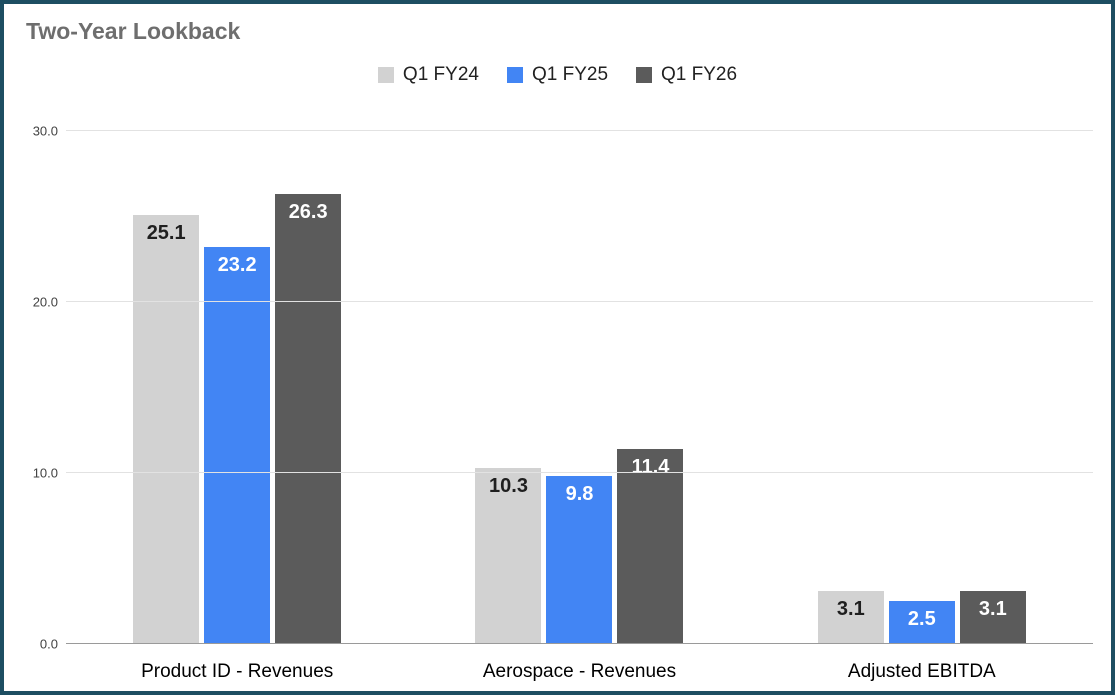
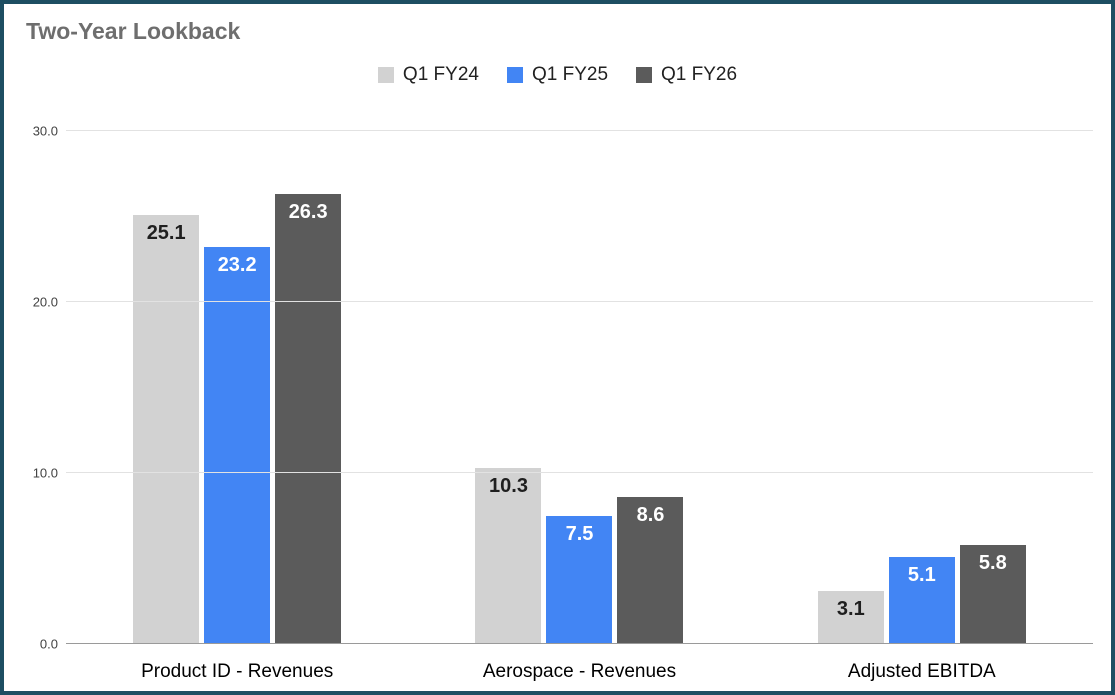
Q1 FY25/Aerospace - Revenues: 9.8 -> 7.5
Q1 FY26/Aerospace - Revenues: 11.4 -> 8.6
Q1 FY25/Adjusted EBITDA: 2.5 -> 5.1
Q1 FY26/Adjusted EBITDA: 3.1 -> 5.8
